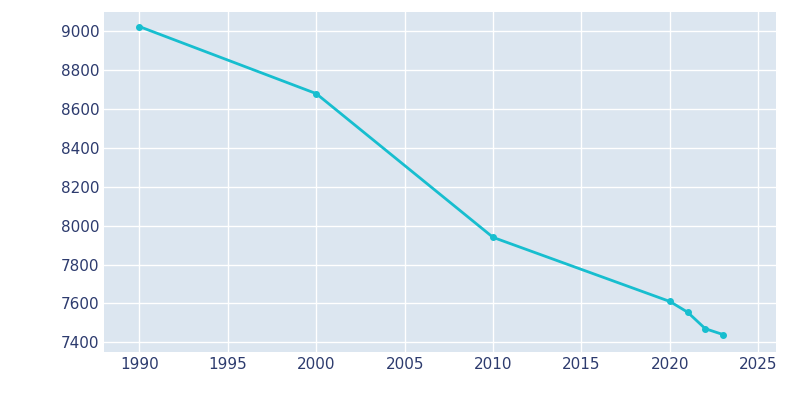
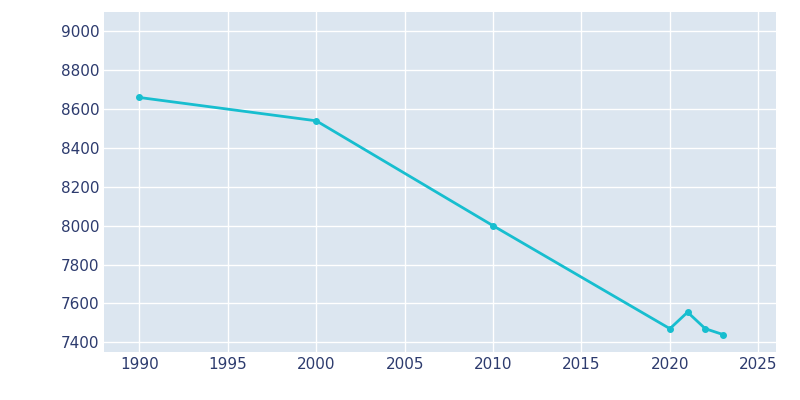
1990: 9020 -> 8660
2000: 8680 -> 8540
2010: 7940 -> 8000
2020: 7610 -> 7470
